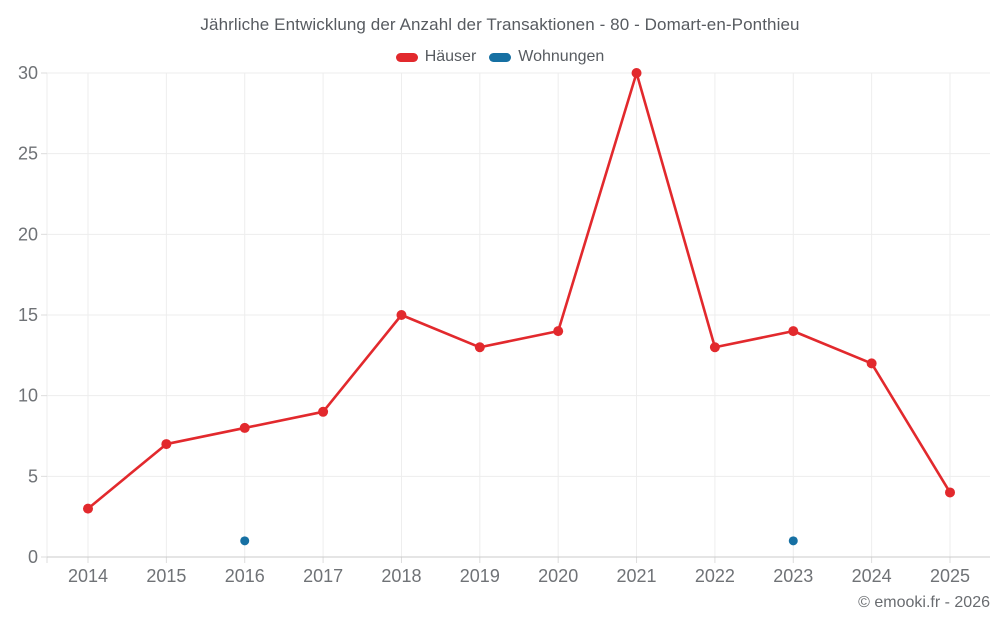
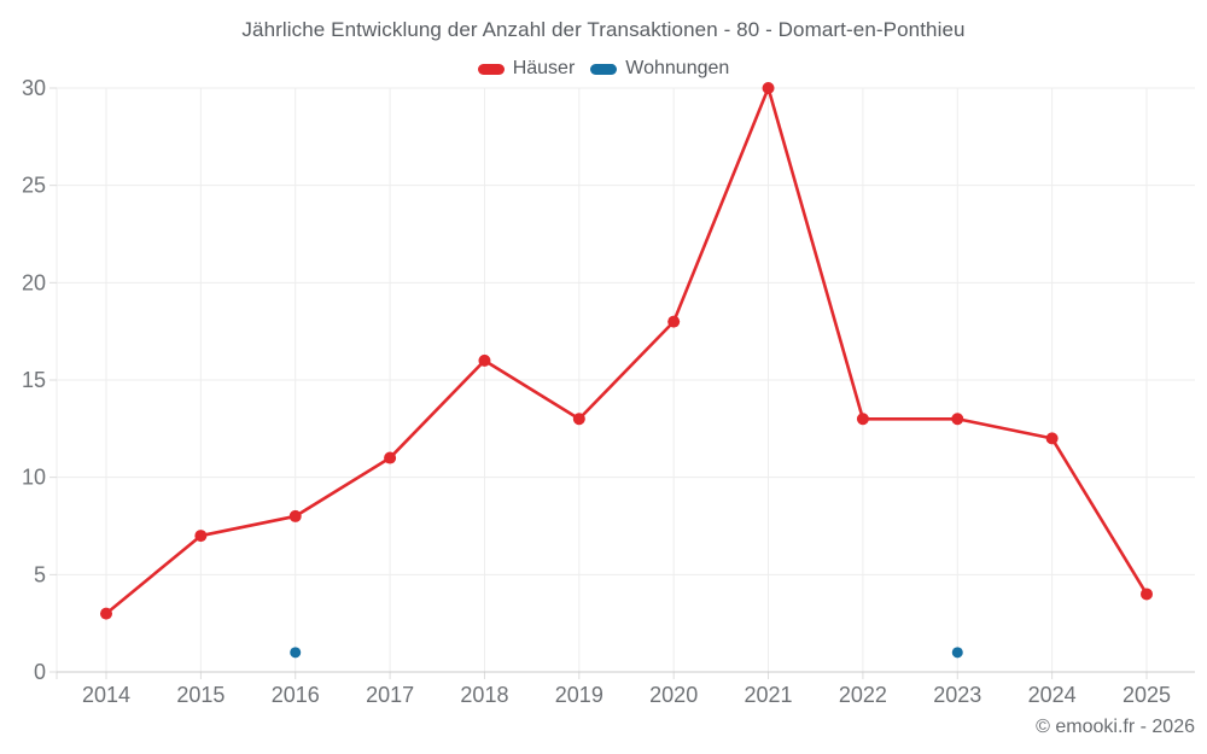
Häuser/2017: 9 -> 11
Häuser/2018: 15 -> 16
Häuser/2020: 14 -> 18
Häuser/2023: 14 -> 13
